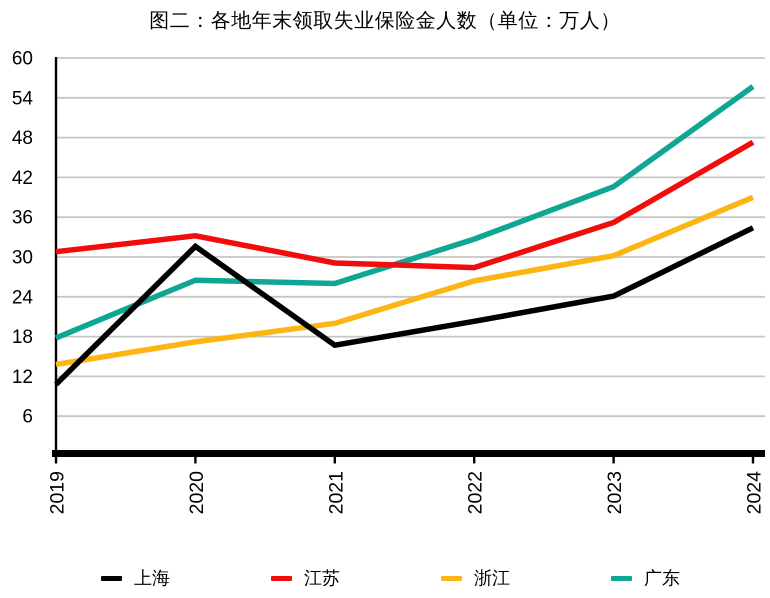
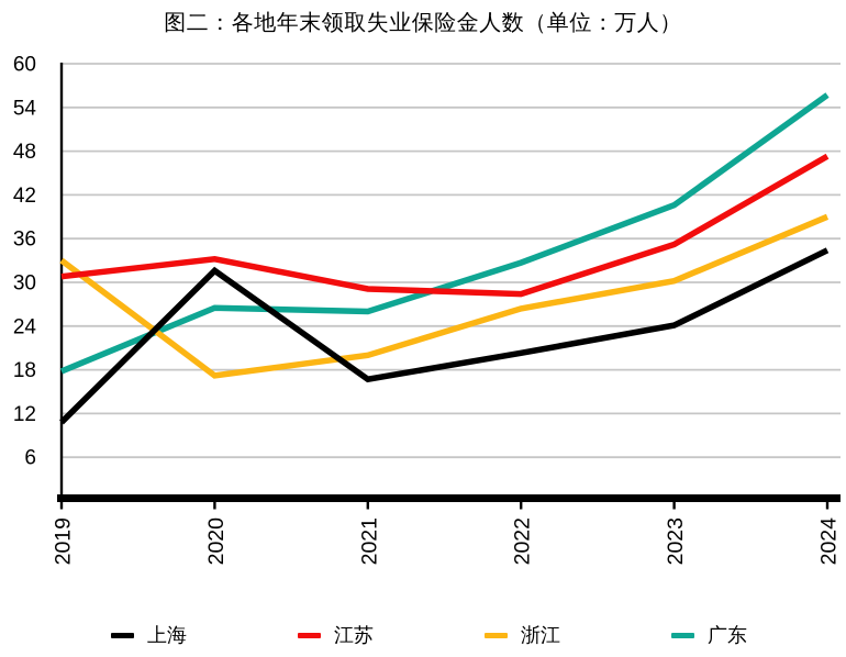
浙江/2019: 14 -> 33
